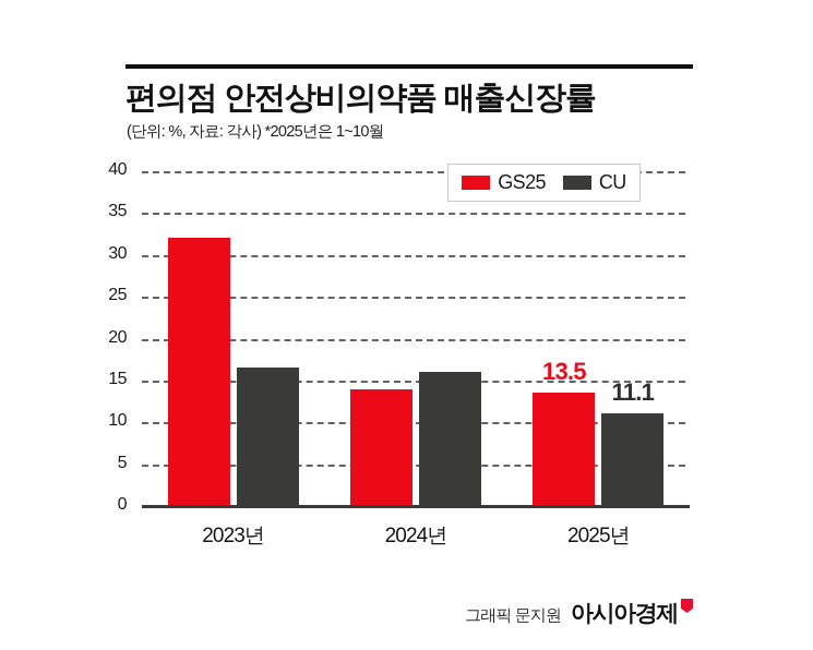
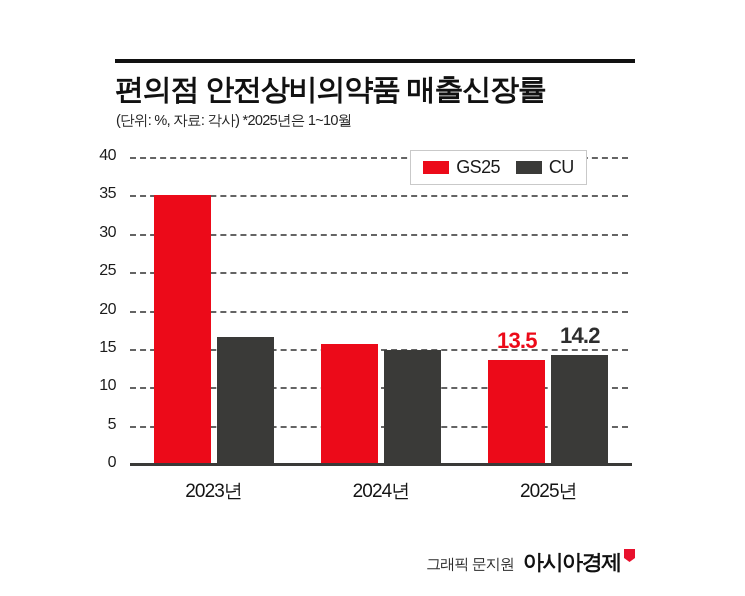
GS25/2023년: 32 -> 35
GS25/2024년: 14 -> 16
CU/2024년: 16 -> 15
CU/2025년: 11.1 -> 14.2
